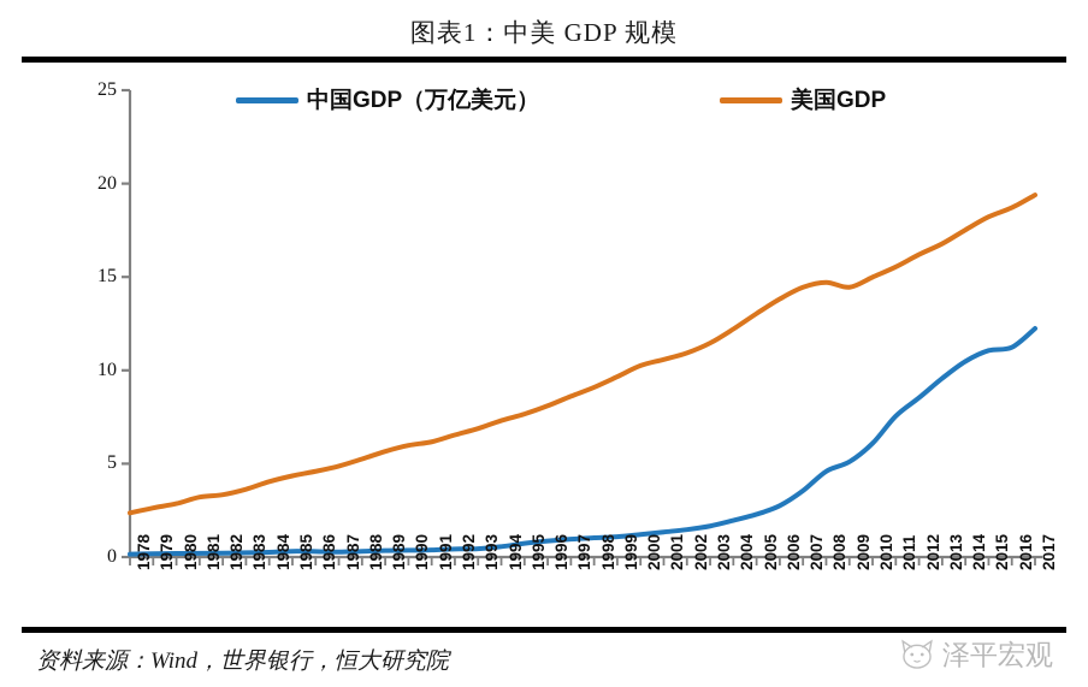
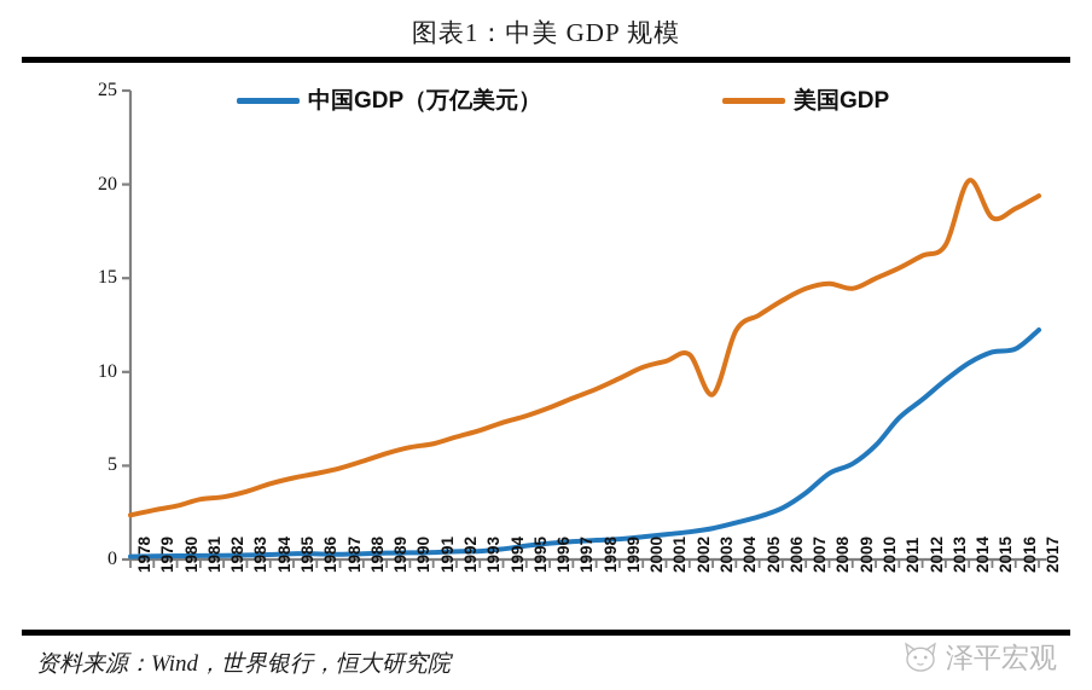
美国GDP/2003: 11.5 -> 8.8
美国GDP/2014: 17.5 -> 20.2
